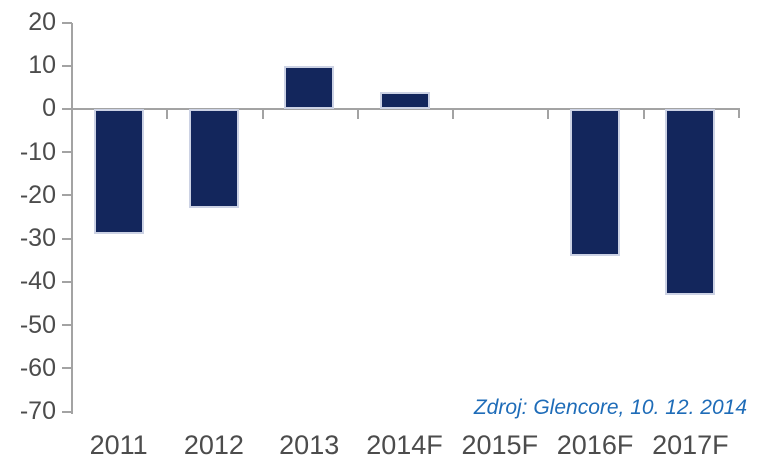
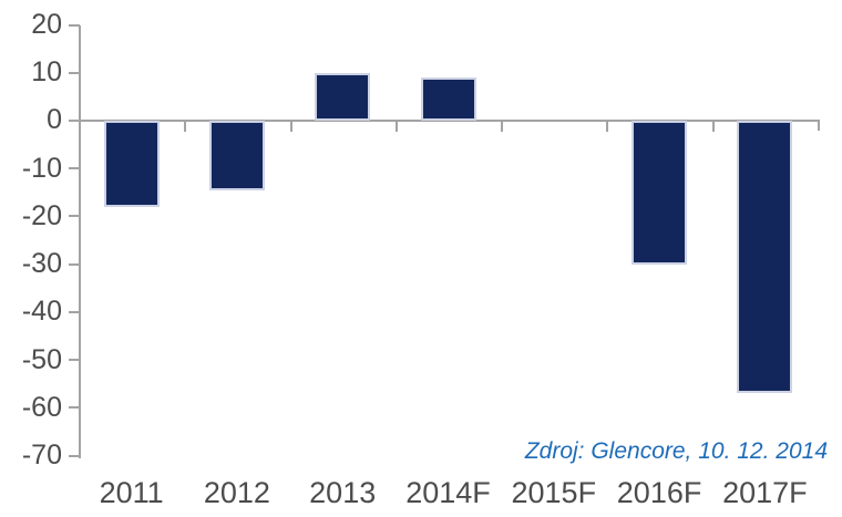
2011: -29 -> -18
2012: -23 -> -14
2014F: 4 -> 9
2016F: -34 -> -30
2017F: -43 -> -57
